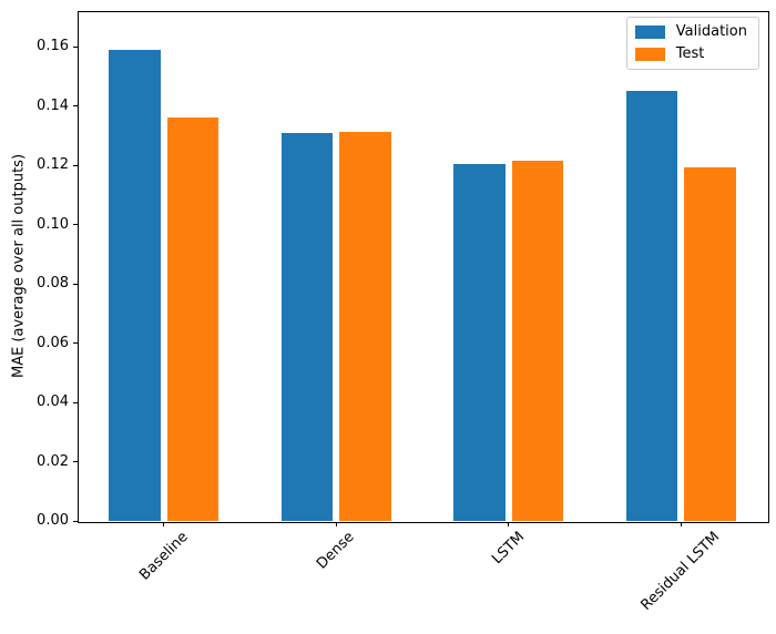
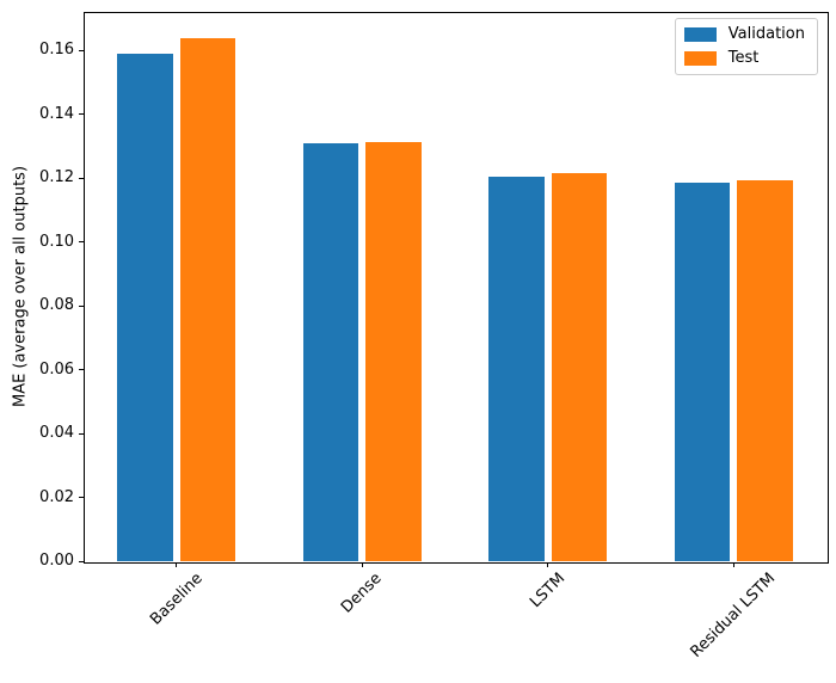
Test/Baseline: 0.136 -> 0.164
Validation/Residual LSTM: 0.145 -> 0.118
